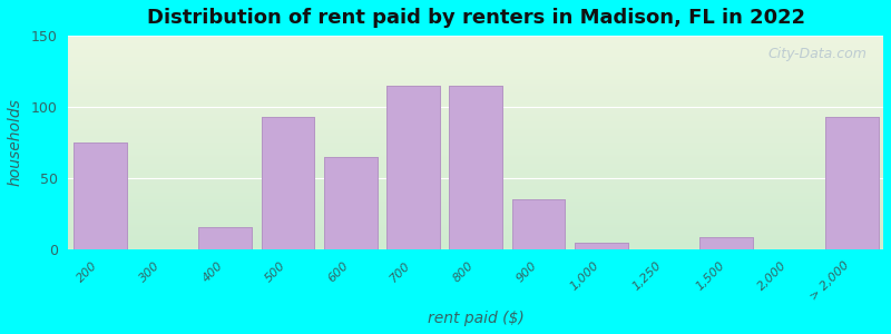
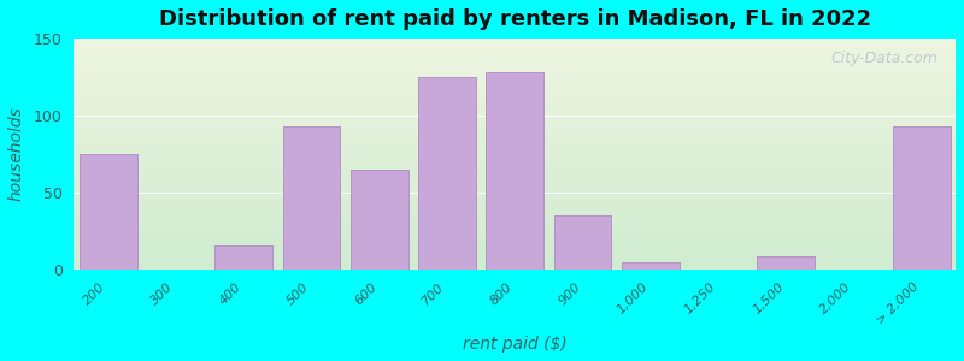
700: 115 -> 125
800: 115 -> 128
